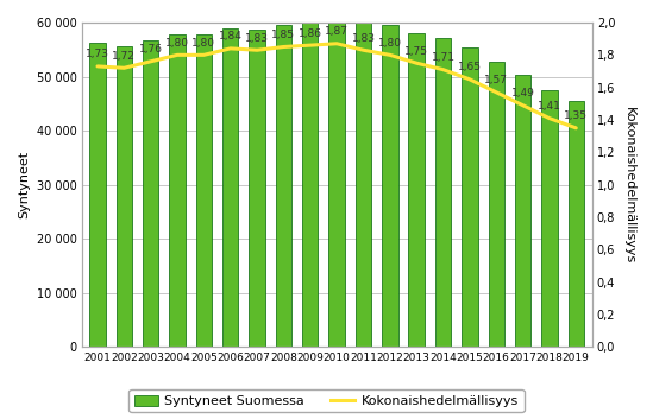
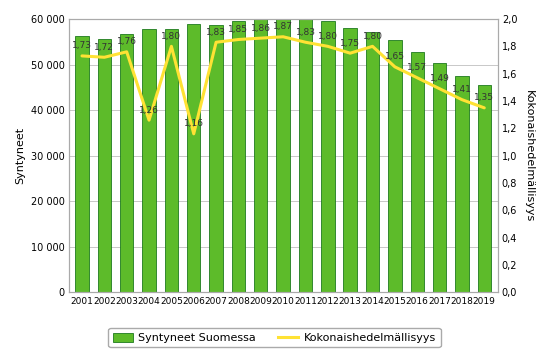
Kokonaishedelmällisyys/2004: 1,80 -> 1,26
Kokonaishedelmällisyys/2006: 1,84 -> 1,16
Kokonaishedelmällisyys/2014: 1,71 -> 1,80
